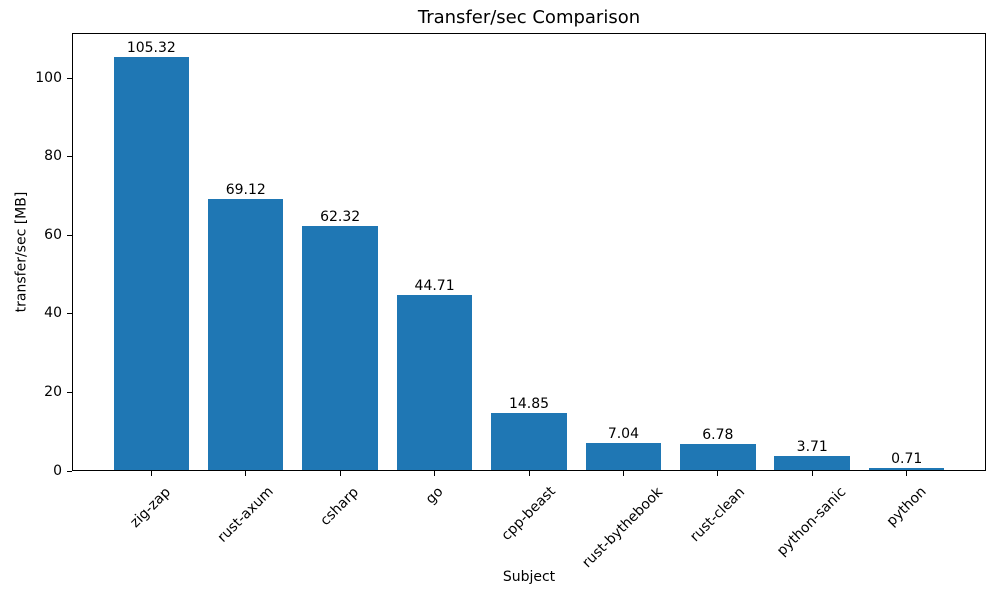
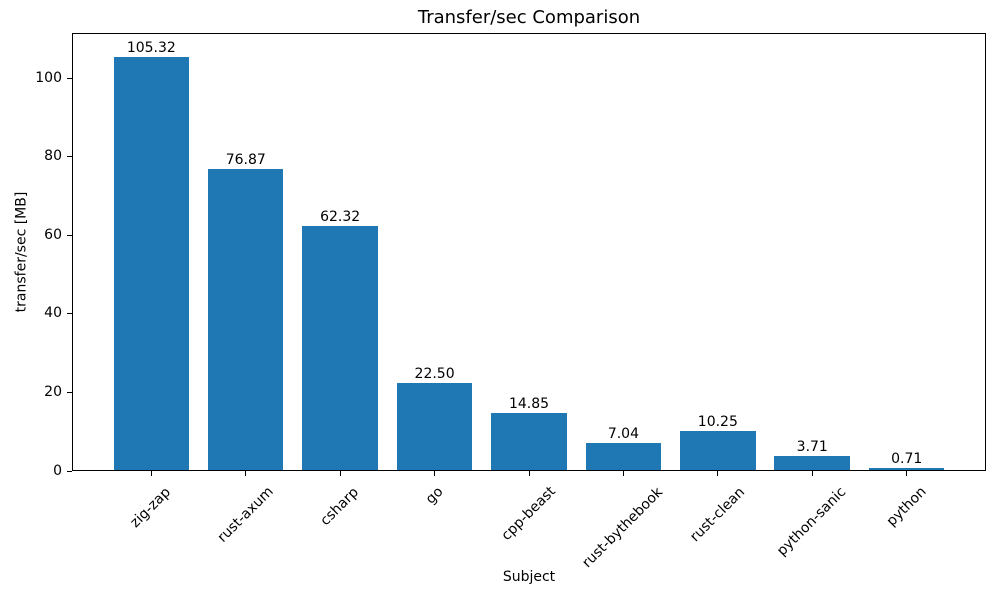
rust-axum: 69.12 -> 76.87
go: 44.71 -> 22.50
rust-clean: 6.78 -> 10.25
